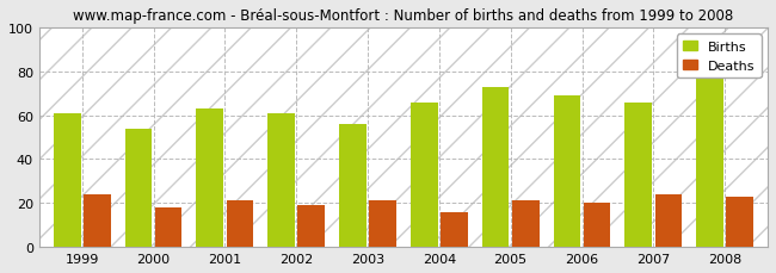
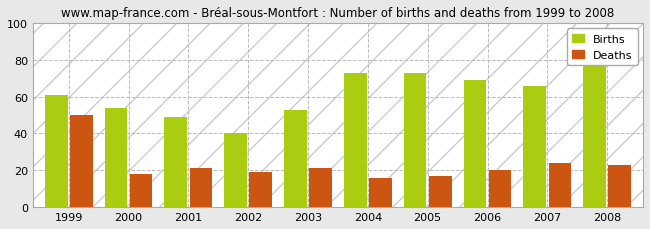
Deaths/1999: 24 -> 50
Births/2001: 63 -> 49
Births/2002: 61 -> 40
Births/2003: 56 -> 53
Births/2004: 66 -> 73
Deaths/2005: 21 -> 17
